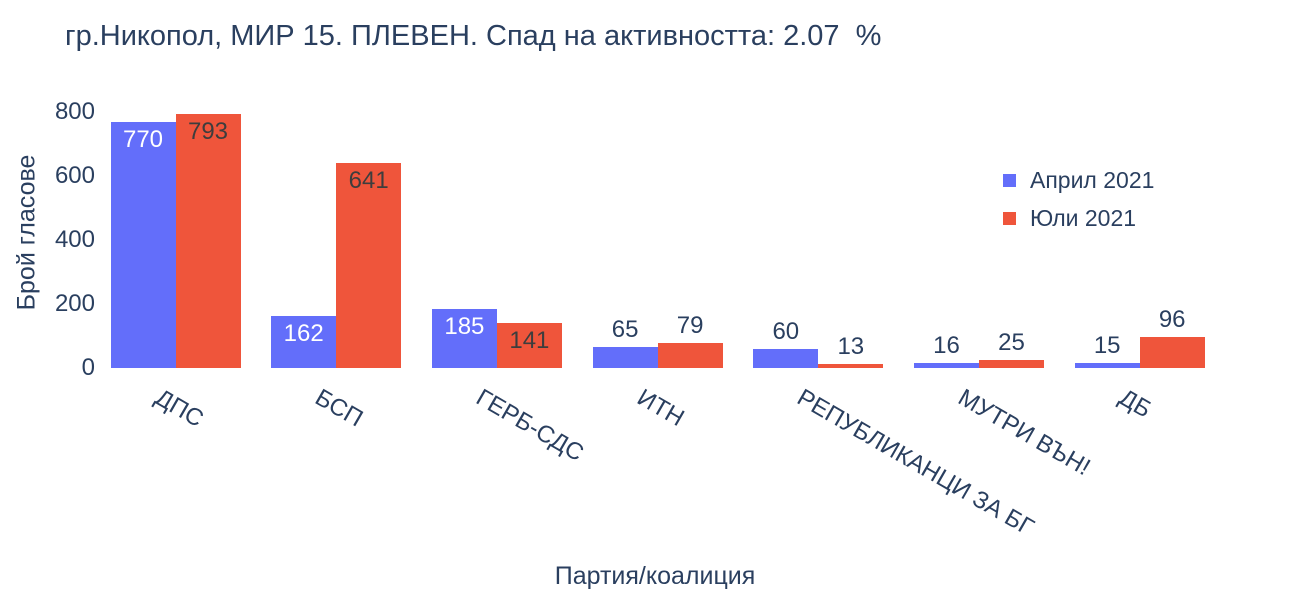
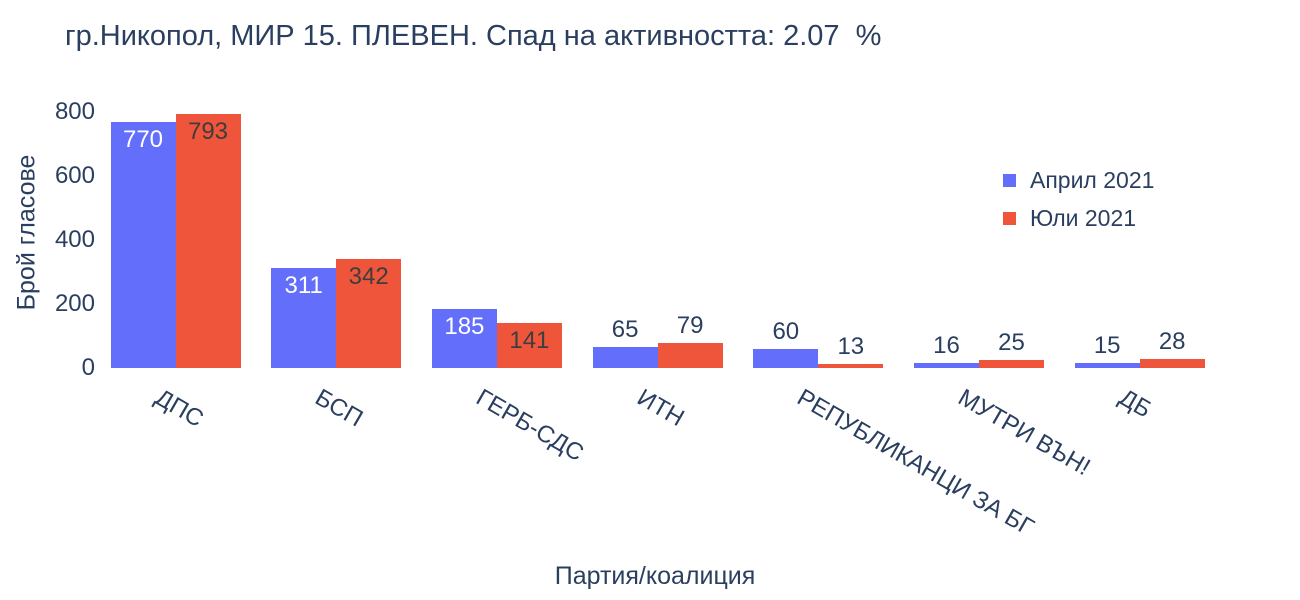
Април 2021/БСП: 162 -> 311
Юли 2021/БСП: 641 -> 342
Юли 2021/ДБ: 96 -> 28
